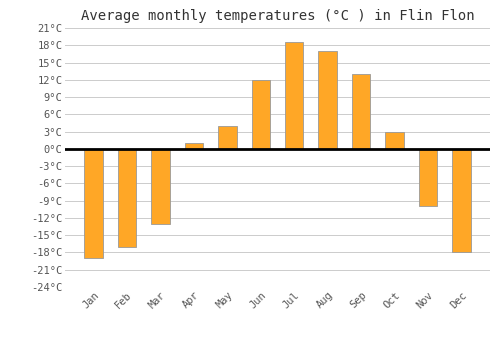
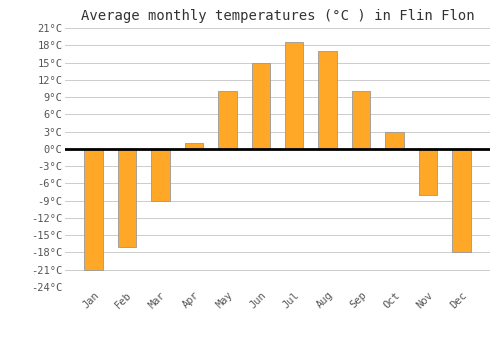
Jan: -19.0°C -> -21.0°C
Mar: -13.0°C -> -9.0°C
May: 4.0°C -> 10.0°C
Jun: 12.0°C -> 15.0°C
Sep: 13.0°C -> 10.0°C
Nov: -10.0°C -> -8.0°C
